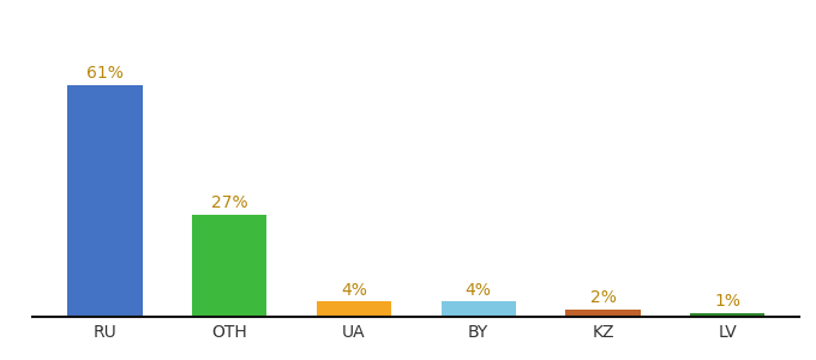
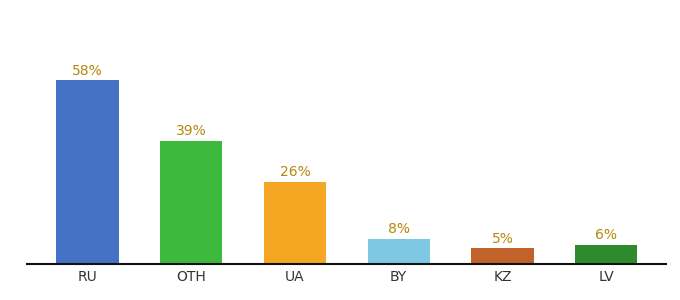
RU: 61% -> 58%
OTH: 27% -> 39%
UA: 4% -> 26%
BY: 4% -> 8%
KZ: 2% -> 5%
LV: 1% -> 6%
